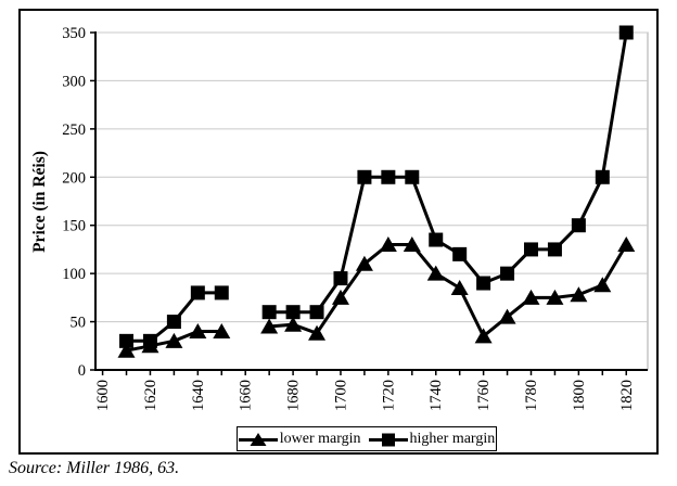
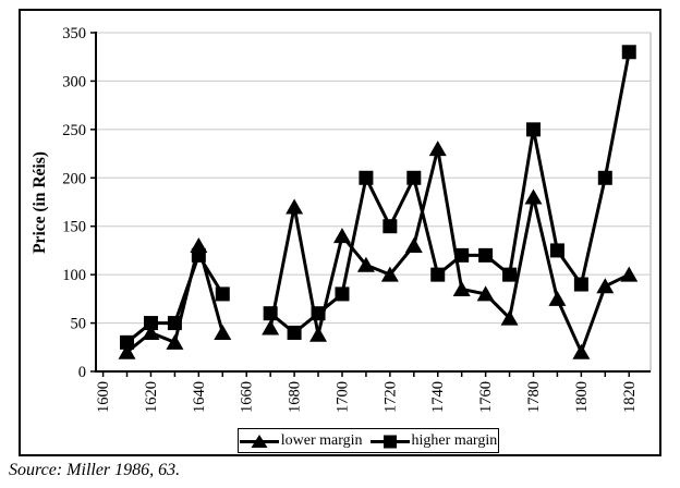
lower margin/1620: 20 -> 40
higher margin/1620: 30 -> 50
lower margin/1640: 40 -> 130
higher margin/1640: 80 -> 120
lower margin/1680: 50 -> 170
higher margin/1680: 60 -> 40
lower margin/1700: 80 -> 140
higher margin/1700: 100 -> 80
lower margin/1720: 130 -> 100
higher margin/1720: 200 -> 150
lower margin/1740: 100 -> 230
higher margin/1740: 140 -> 100
lower margin/1760: 40 -> 80
higher margin/1760: 90 -> 120
lower margin/1780: 80 -> 180
higher margin/1780: 120 -> 250
lower margin/1800: 80 -> 20
higher margin/1800: 150 -> 90
lower margin/1820: 130 -> 100
higher margin/1820: 350 -> 330
